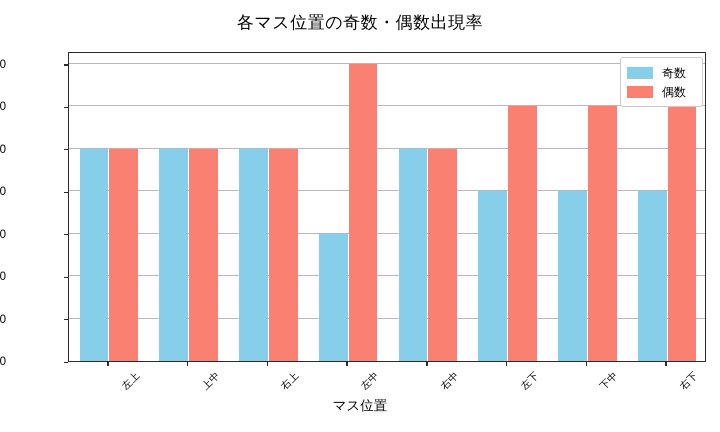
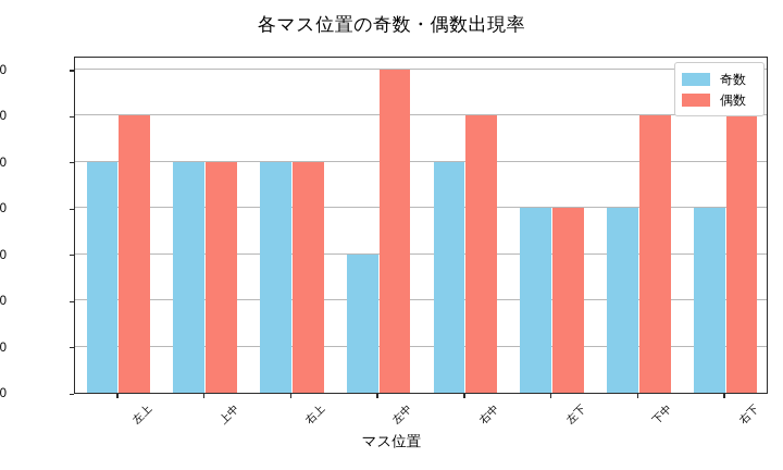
偶数/左上: 50 -> 60
偶数/右中: 50 -> 60
偶数/左下: 60 -> 40
